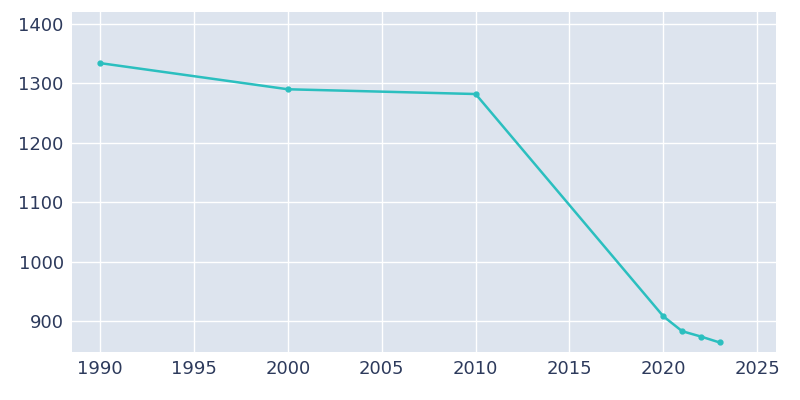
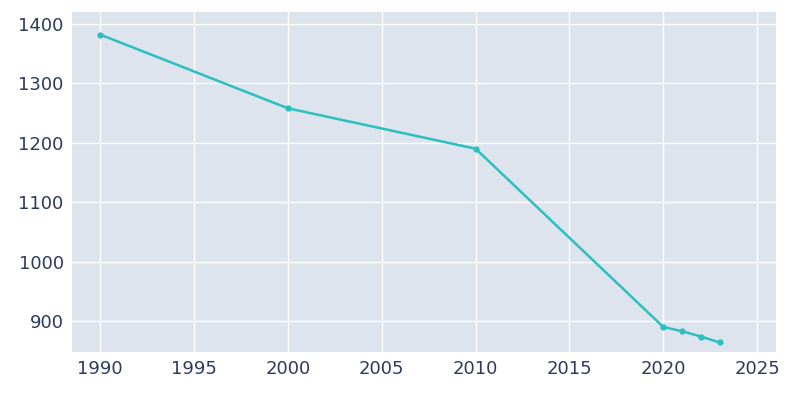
1990: 1334 -> 1382
2000: 1290 -> 1258
2010: 1282 -> 1190
2020: 908 -> 890
